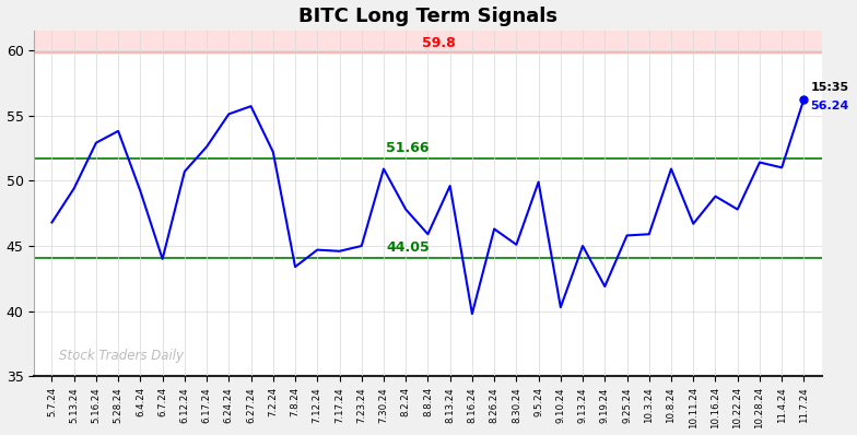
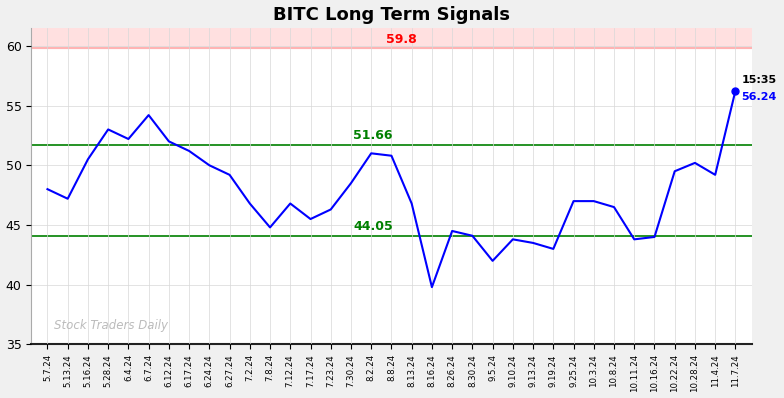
5.7.24: 46.8 -> 48.0
5.13.24: 49.4 -> 47.2
5.16.24: 52.9 -> 50.5
5.28.24: 53.8 -> 53.0
6.4.24: 49.2 -> 52.2
6.7.24: 44.0 -> 54.2
6.12.24: 50.7 -> 52.0
6.17.24: 52.6 -> 51.2
6.24.24: 55.1 -> 50.0
6.27.24: 55.7 -> 49.2
7.2.24: 52.2 -> 46.8
7.8.24: 43.4 -> 44.8
7.12.24: 44.7 -> 46.8
7.17.24: 44.6 -> 45.5
7.23.24: 45.0 -> 46.3
7.30.24: 50.9 -> 48.5
8.2.24: 47.8 -> 51.0
8.8.24: 45.9 -> 50.8
8.13.24: 49.6 -> 46.8
8.26.24: 46.3 -> 44.5
8.30.24: 45.1 -> 44.1
9.5.24: 49.9 -> 42.0
9.10.24: 40.3 -> 43.8
9.13.24: 45.0 -> 43.5
9.19.24: 41.9 -> 43.0
9.25.24: 45.8 -> 47.0
10.3.24: 45.9 -> 47.0
10.8.24: 50.9 -> 46.5
10.11.24: 46.7 -> 43.8
10.16.24: 48.8 -> 44.0
10.22.24: 47.8 -> 49.5
10.28.24: 51.4 -> 50.2
11.4.24: 51.0 -> 49.2
